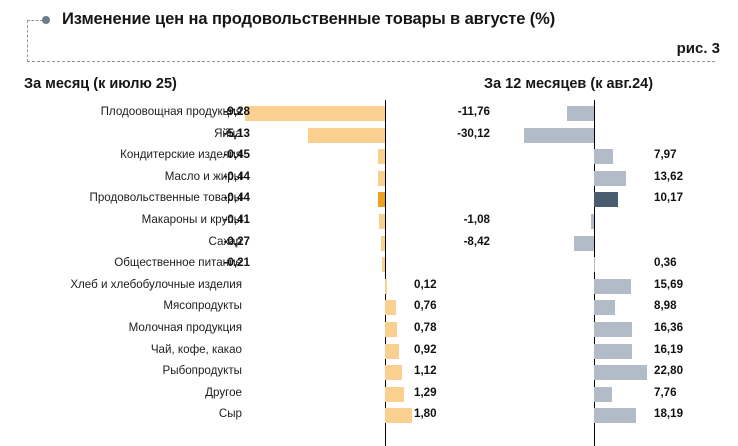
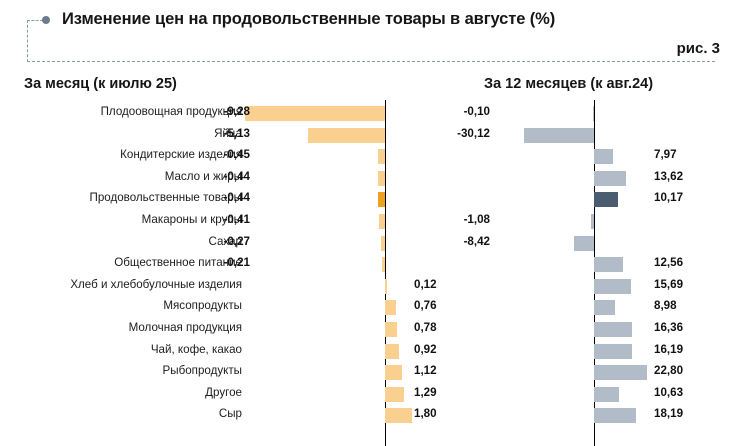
За 12 месяцев (к авг.24)/Плодоовощная продукция: -11,76 -> -0,10
За 12 месяцев (к авг.24)/Общественное питание: 0,36 -> 12,56
За 12 месяцев (к авг.24)/Другое: 7,76 -> 10,63
